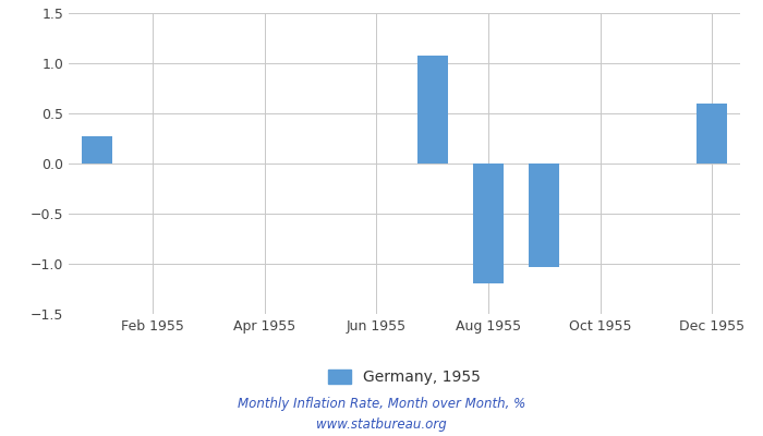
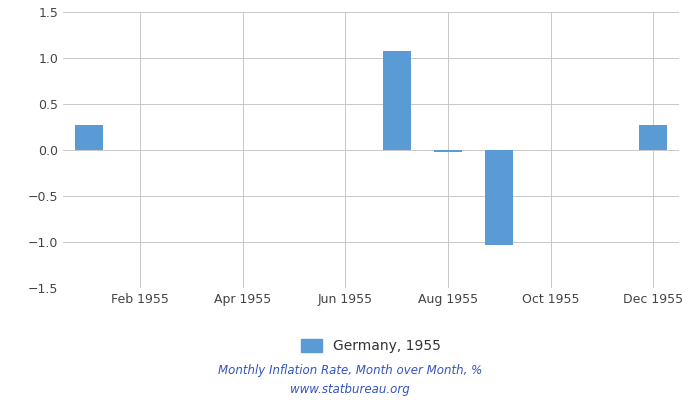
Aug 1955: -1.20 -> -0.02
Dec 1955: 0.60 -> 0.27
